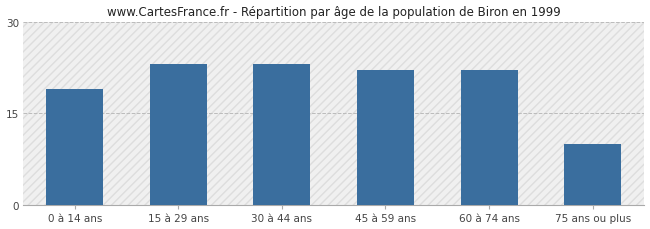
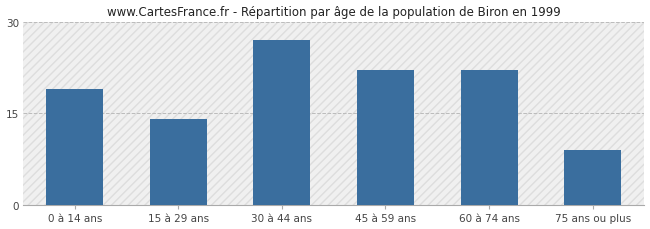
15 à 29 ans: 23 -> 14
30 à 44 ans: 23 -> 27
75 ans ou plus: 10 -> 9
